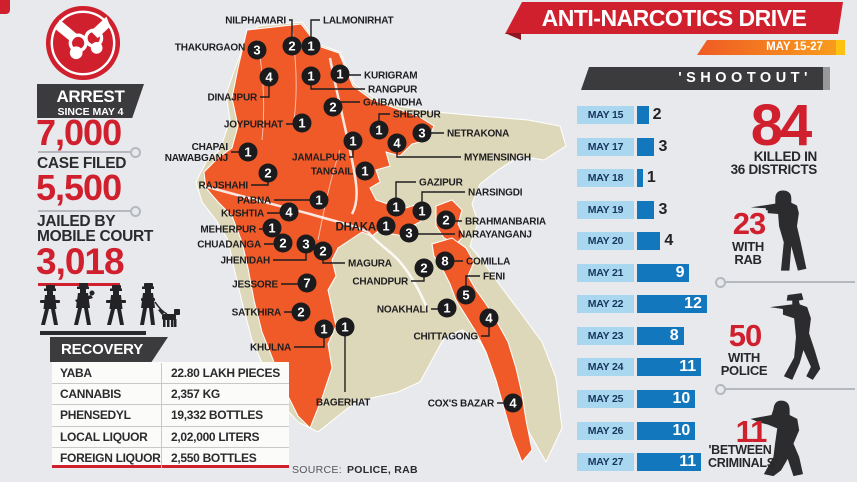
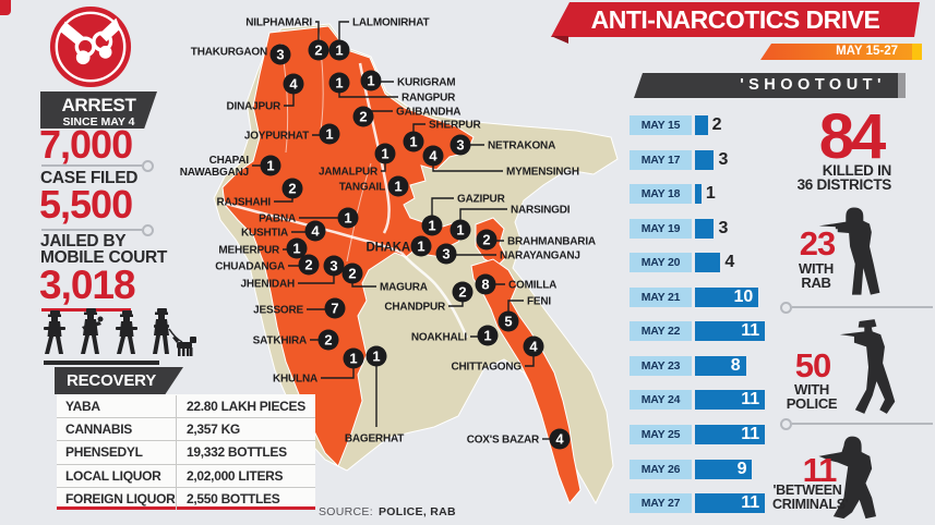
MAY 21: 9 -> 10
MAY 22: 12 -> 11
MAY 25: 10 -> 11
MAY 26: 10 -> 9
